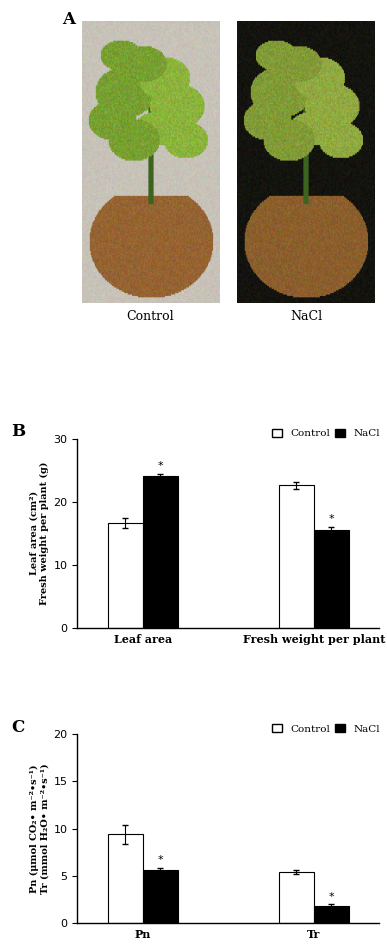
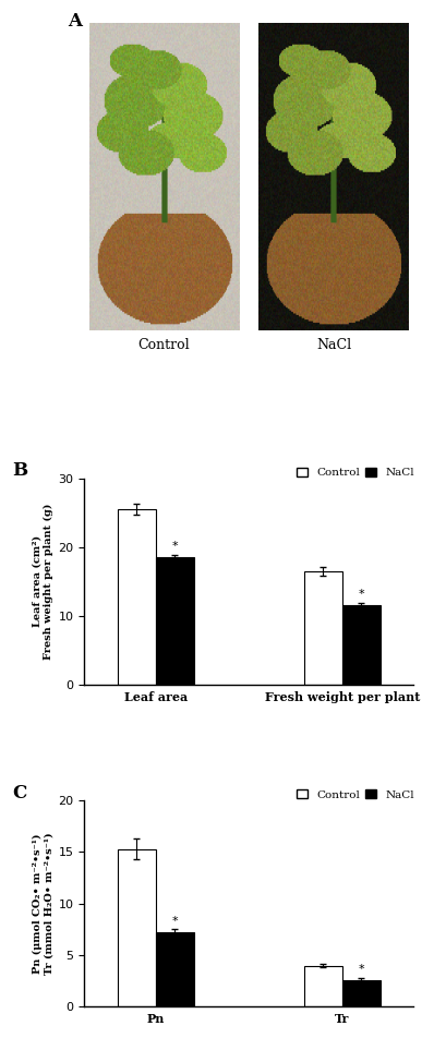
Control/Leaf area: 16.6 -> 25.5
NaCl/Leaf area: 24.0 -> 18.5
Control/Fresh weight per plant: 22.6 -> 16.5
NaCl/Fresh weight per plant: 15.6 -> 11.5
Control/Pn: 9.4 -> 15.3
NaCl/Pn: 5.6 -> 7.2
Control/Tr: 5.4 -> 4.0
NaCl/Tr: 1.8 -> 2.6
